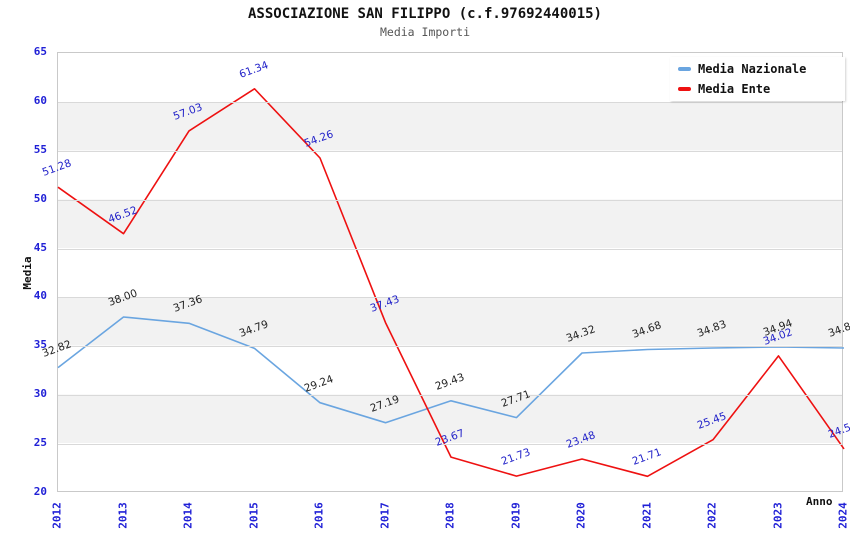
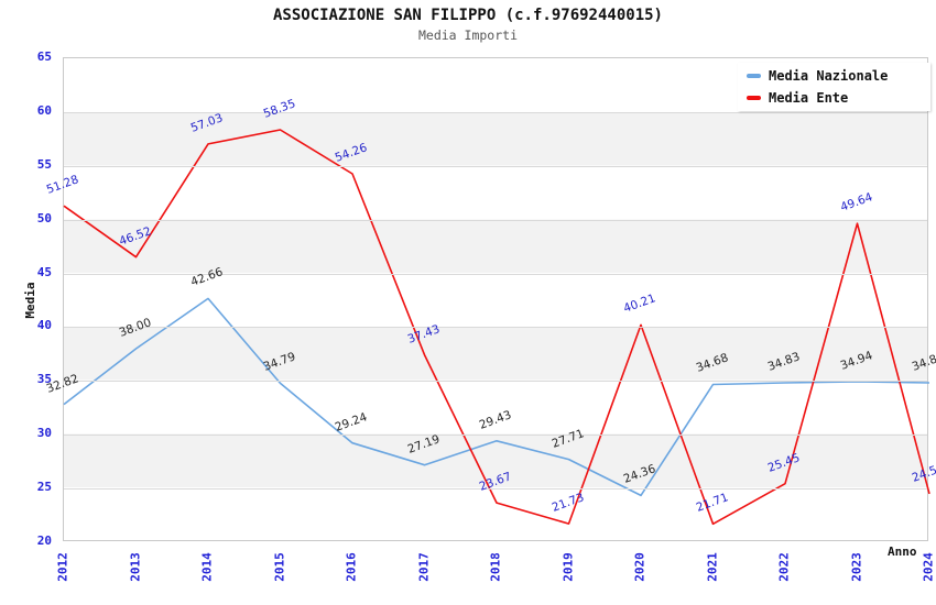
Media Nazionale/2014: 37.36 -> 42.66
Media Ente/2015: 61.34 -> 58.35
Media Nazionale/2020: 34.32 -> 24.36
Media Ente/2020: 23.48 -> 40.21
Media Ente/2023: 34.02 -> 49.64
